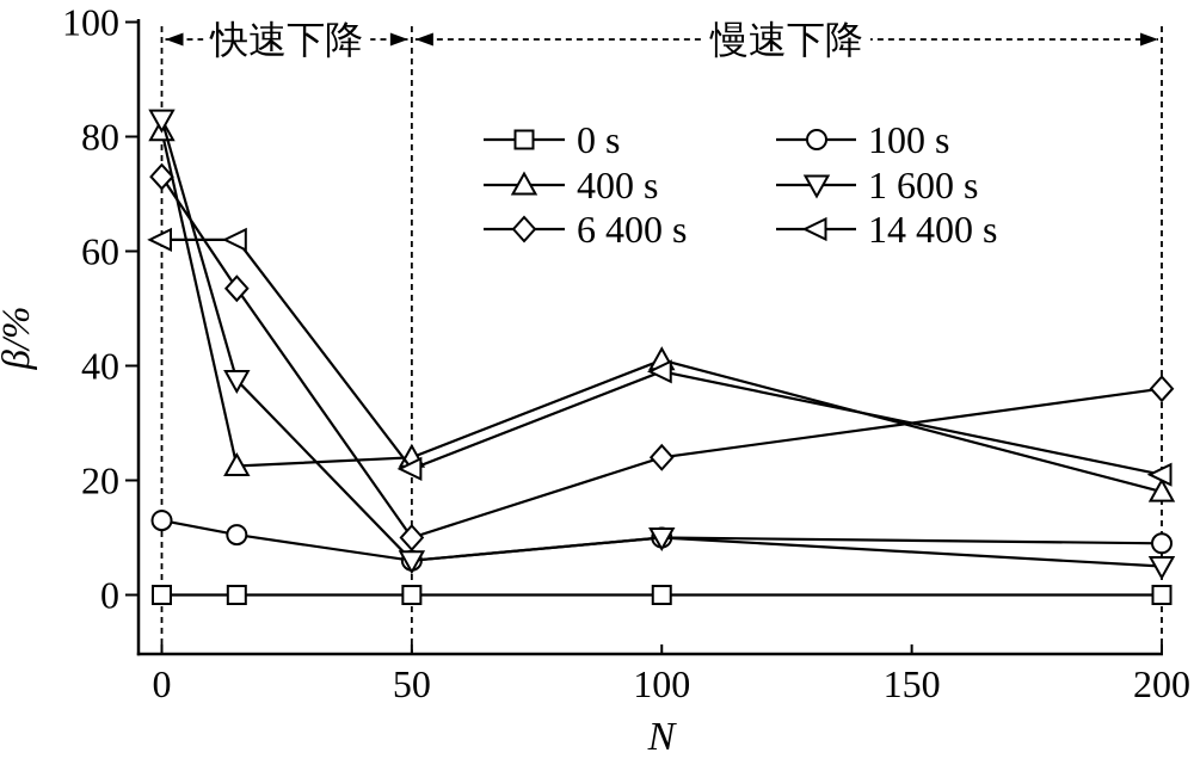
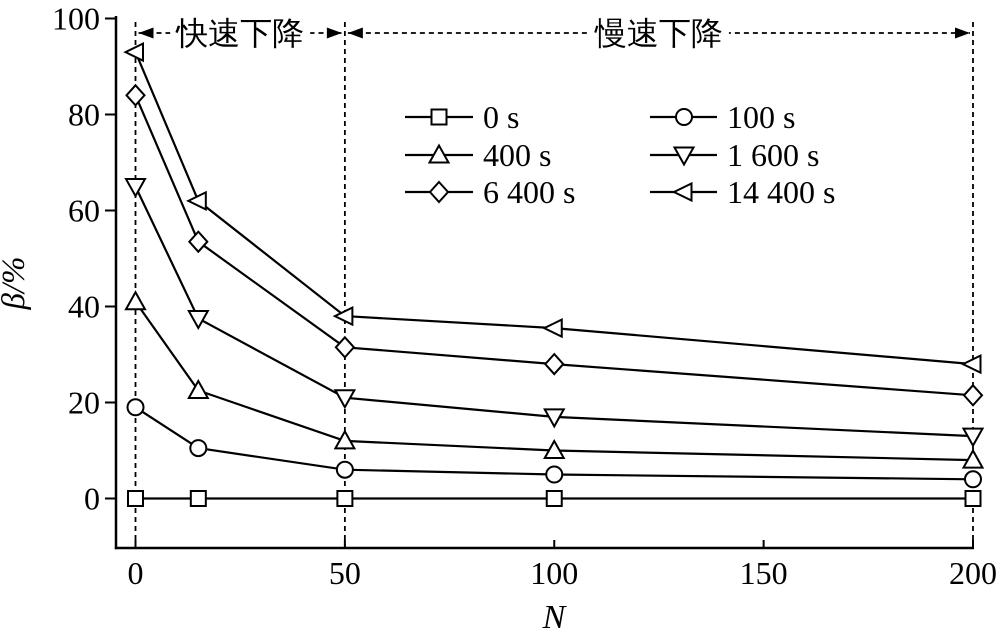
100 s/0: 13 -> 19
400 s/0: 81 -> 41
1 600 s/0: 83 -> 65
6 400 s/0: 73 -> 84
14 400 s/0: 62 -> 93
400 s/50: 24 -> 12
1 600 s/50: 6 -> 21
6 400 s/50: 10 -> 32
14 400 s/50: 22 -> 38
100 s/100: 10 -> 5
400 s/100: 41 -> 10
1 600 s/100: 10 -> 17
6 400 s/100: 24 -> 28
14 400 s/100: 39 -> 36
100 s/200: 9 -> 4
400 s/200: 18 -> 8
1 600 s/200: 5 -> 13
6 400 s/200: 36 -> 22
14 400 s/200: 21 -> 28
